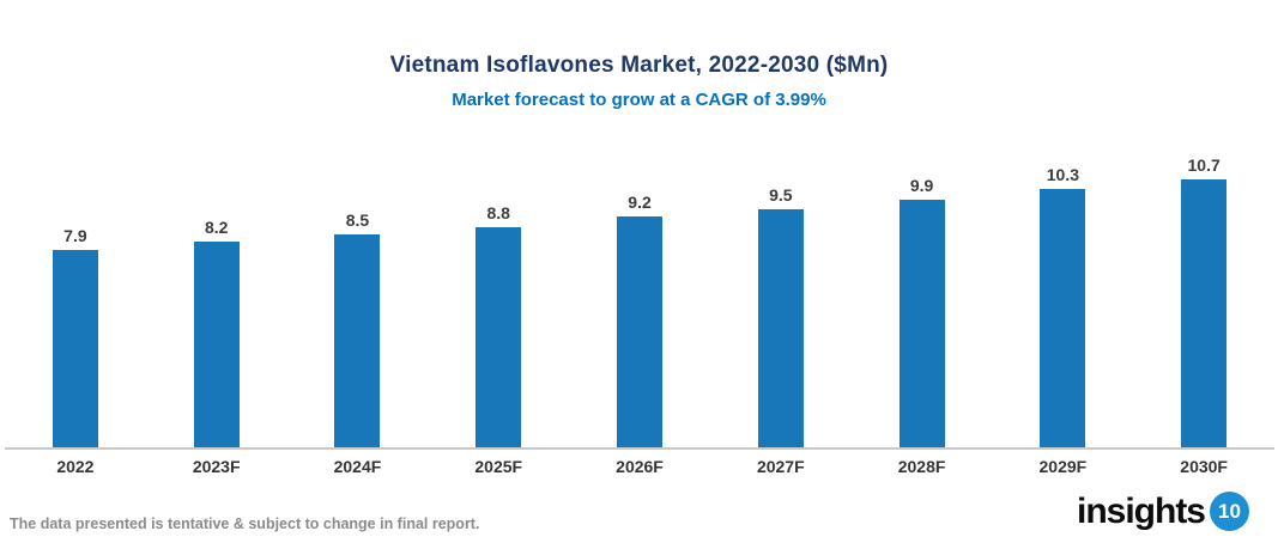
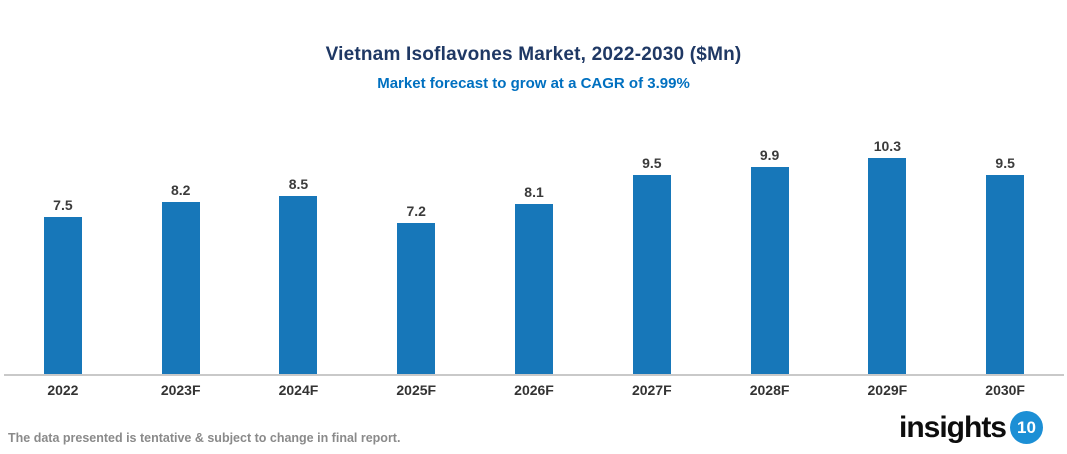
2022: 7.9 -> 7.5
2025F: 8.8 -> 7.2
2026F: 9.2 -> 8.1
2030F: 10.7 -> 9.5
